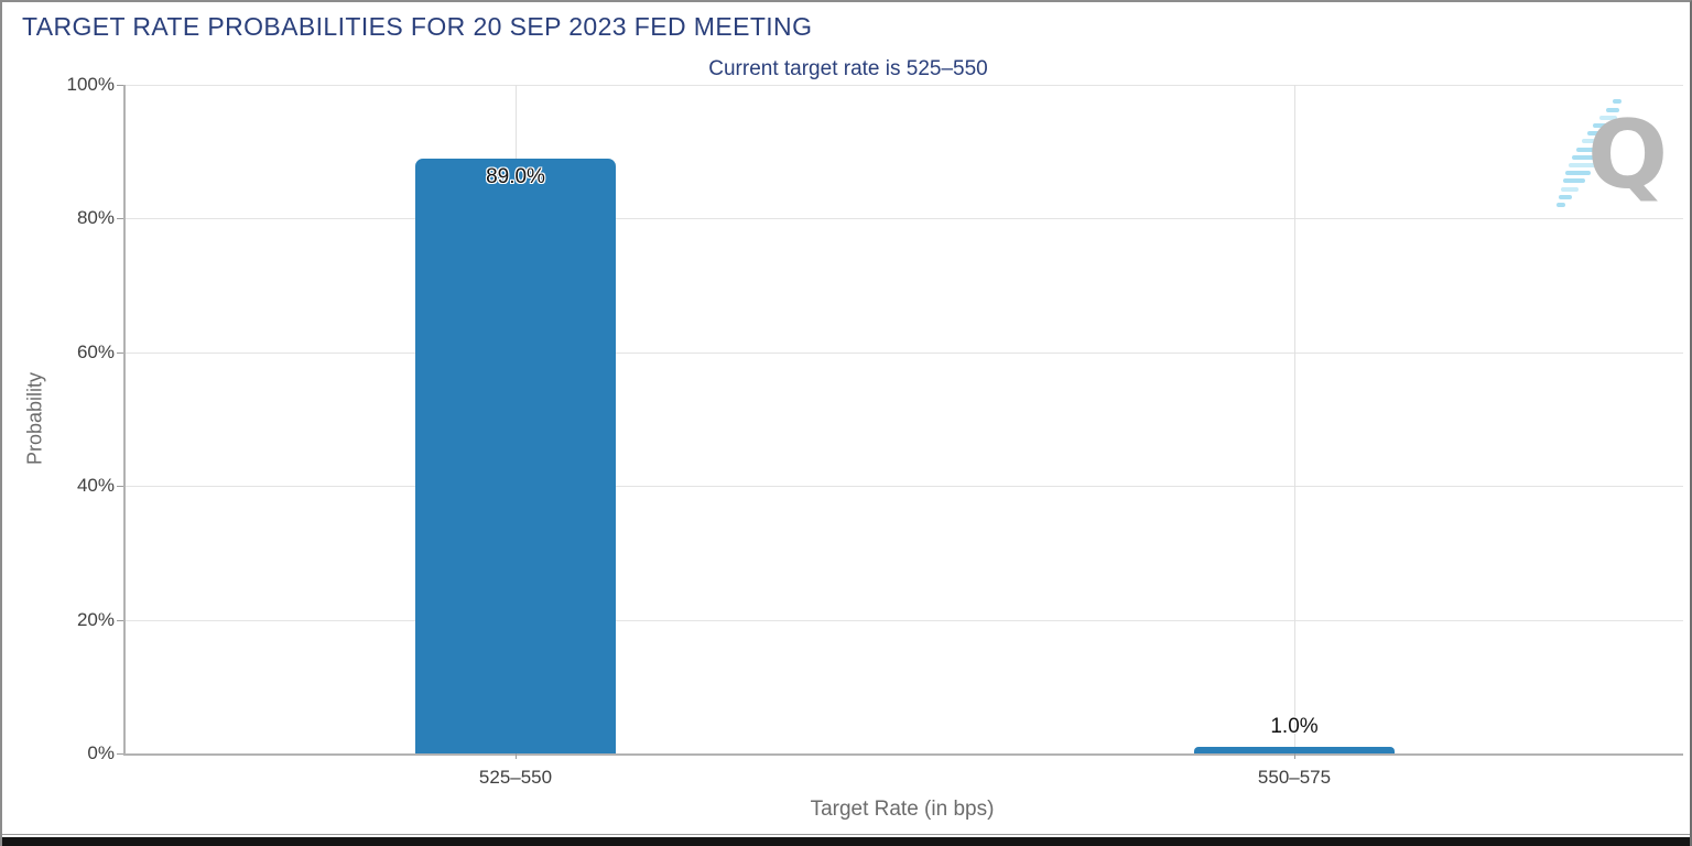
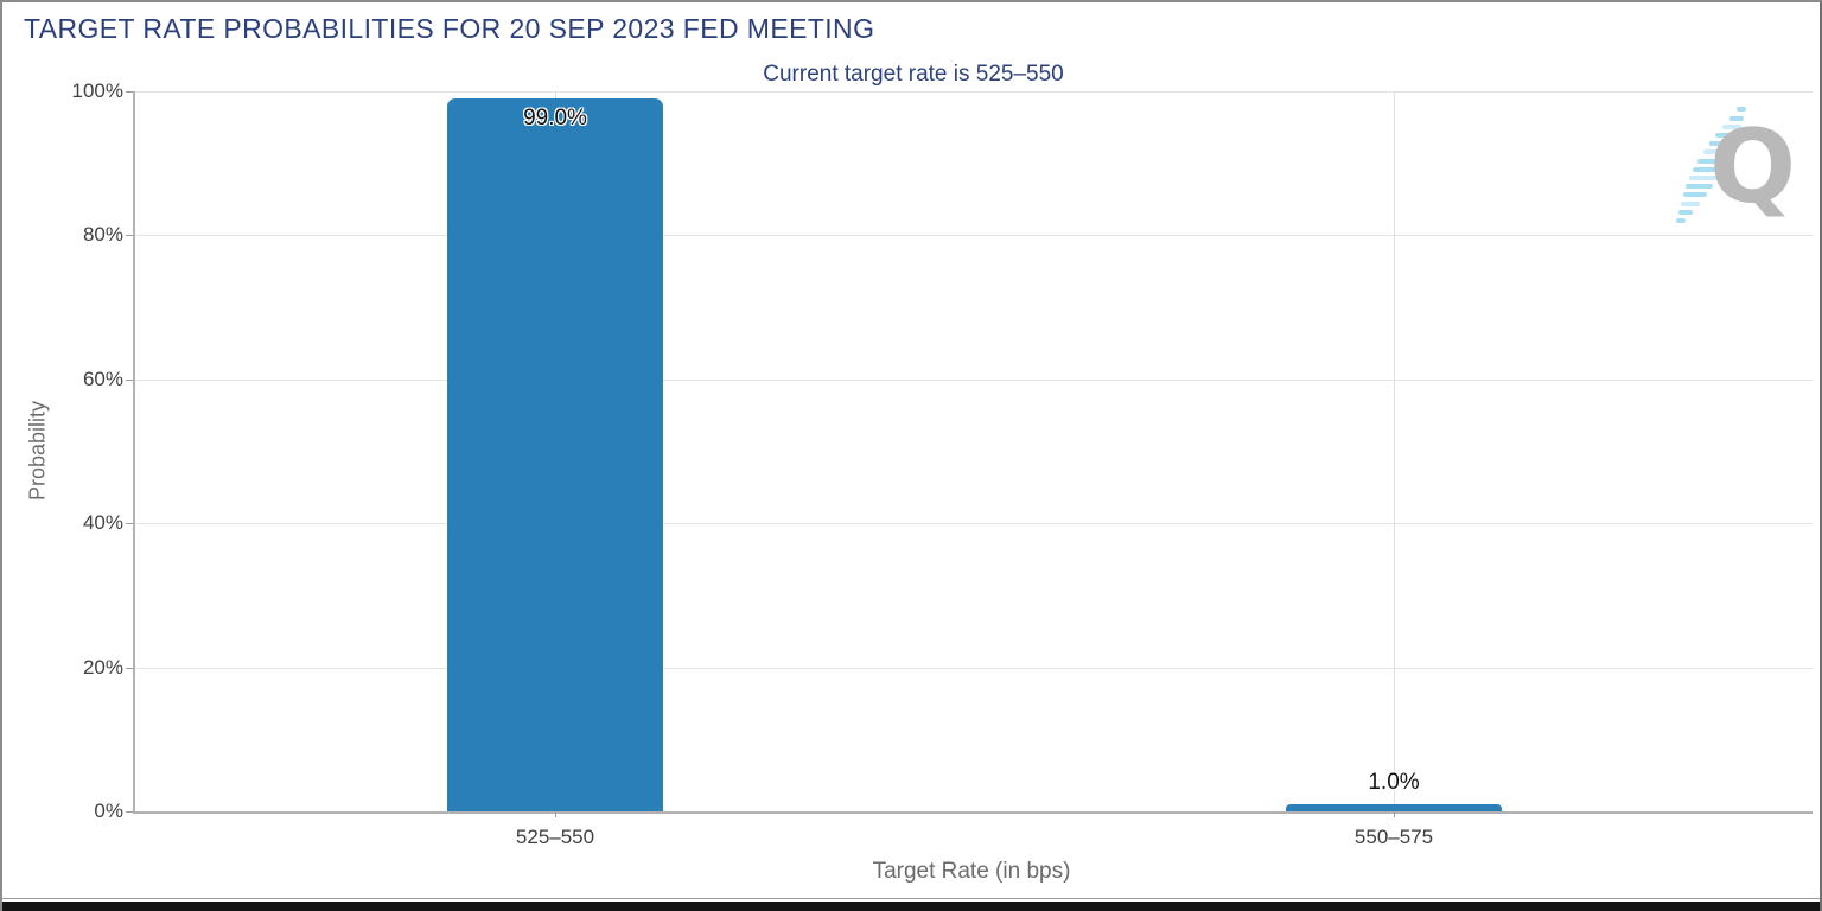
525–550: 89.0% -> 99.0%
